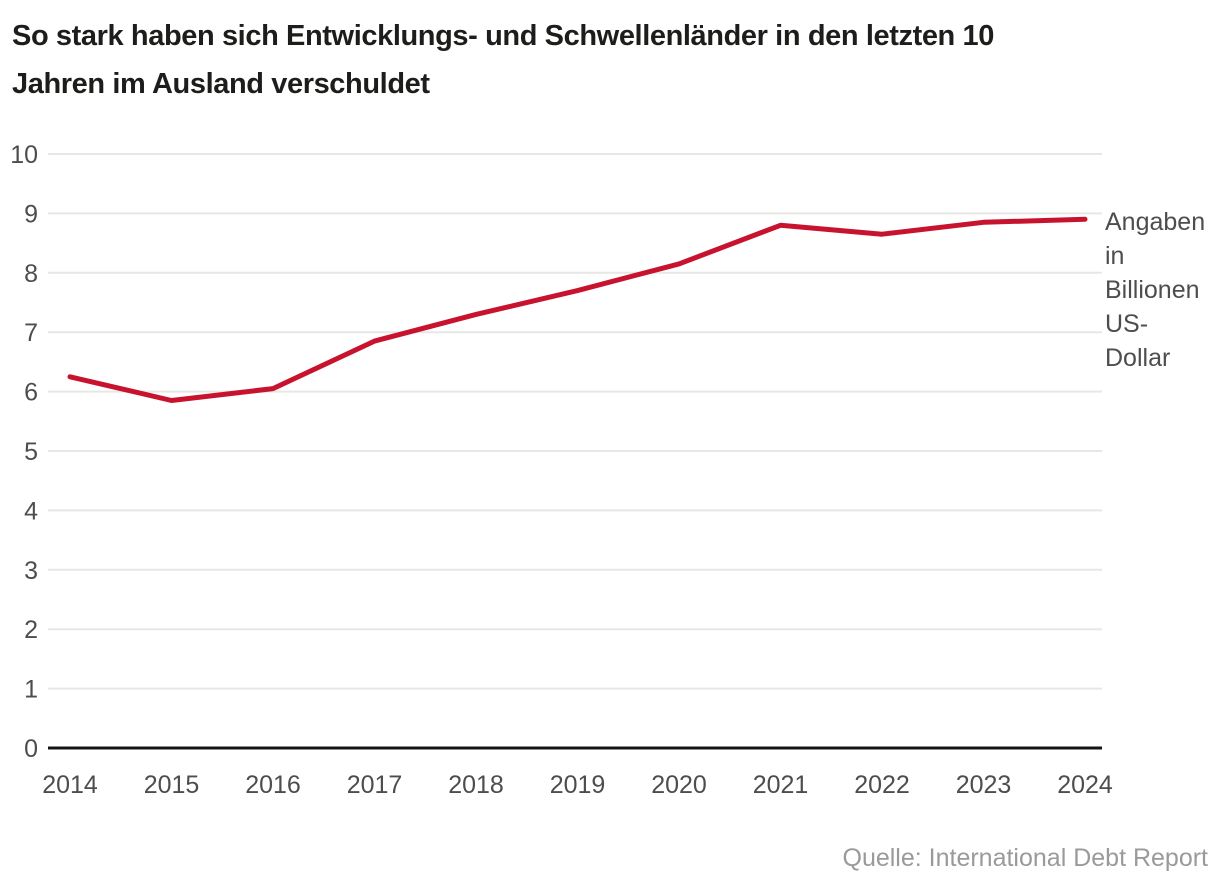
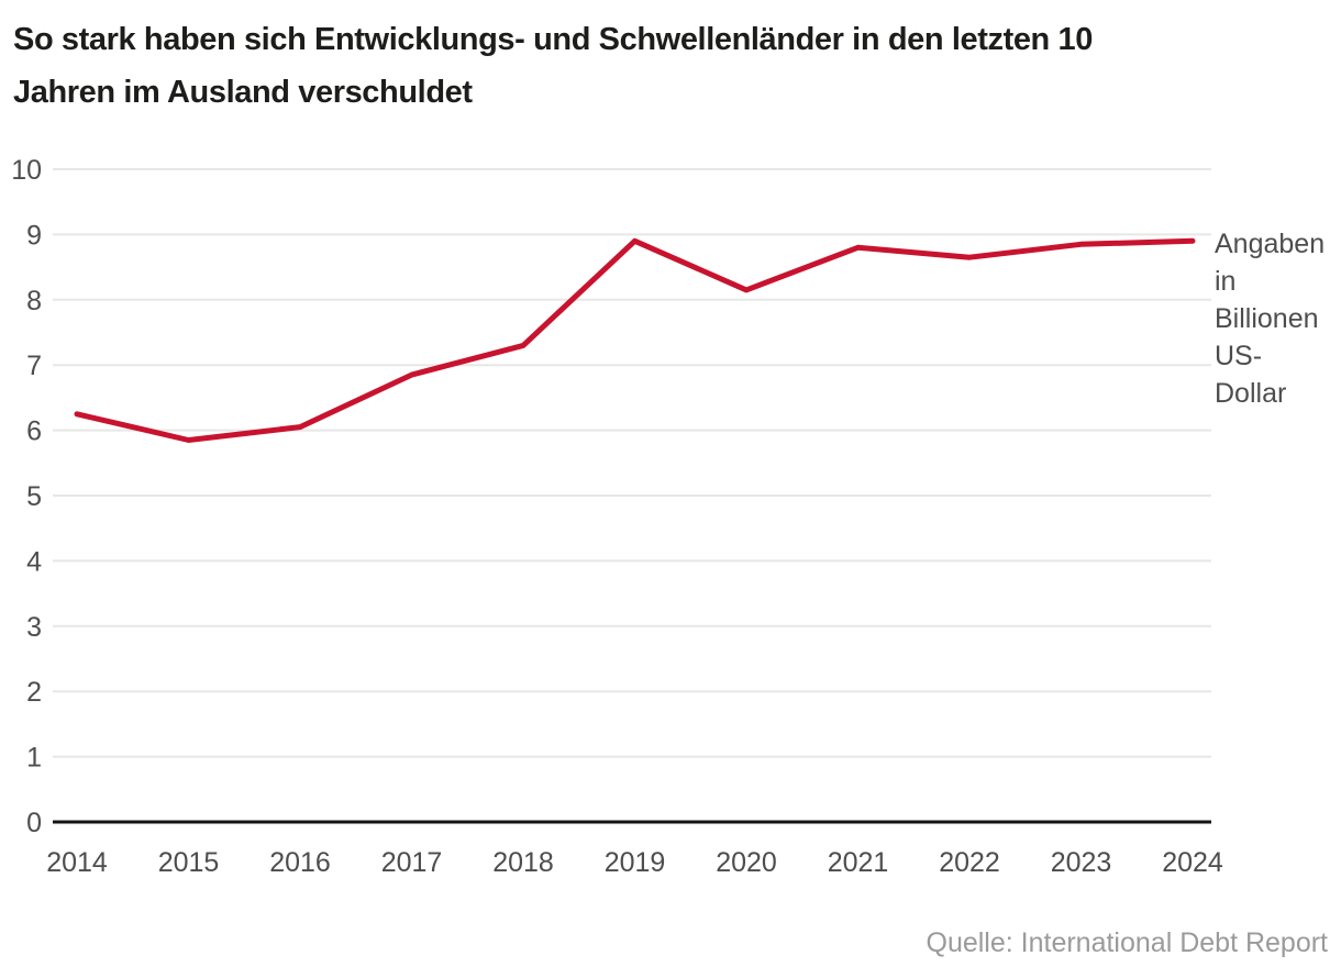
2019: 7.7 -> 8.9
